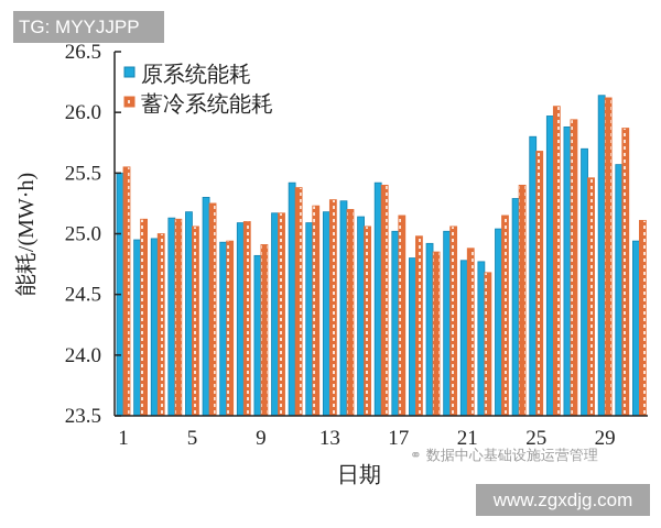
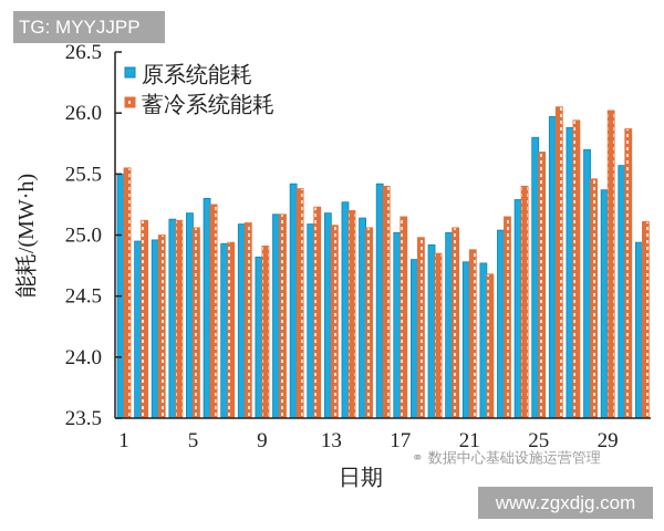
蓄冷系统能耗/13: 25.28 -> 25.08
原系统能耗/29: 26.14 -> 25.37
蓄冷系统能耗/29: 26.12 -> 26.02
